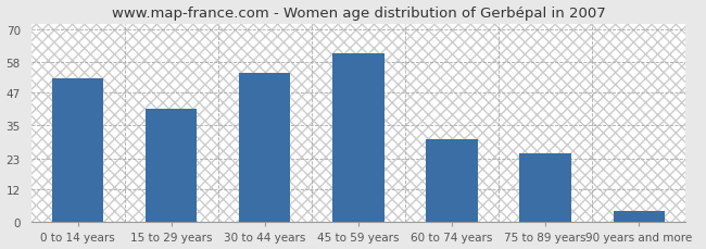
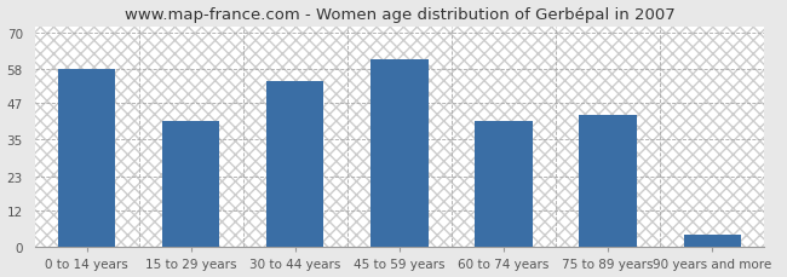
0 to 14 years: 52 -> 58
60 to 74 years: 30 -> 41
75 to 89 years: 25 -> 43
